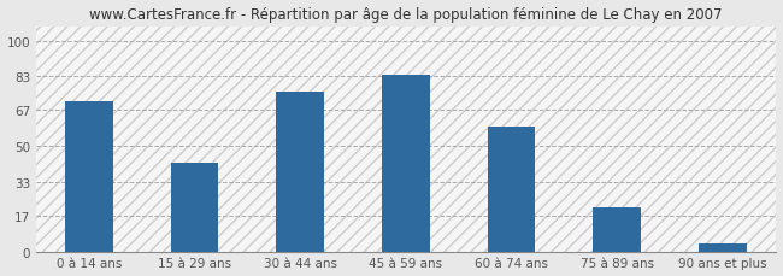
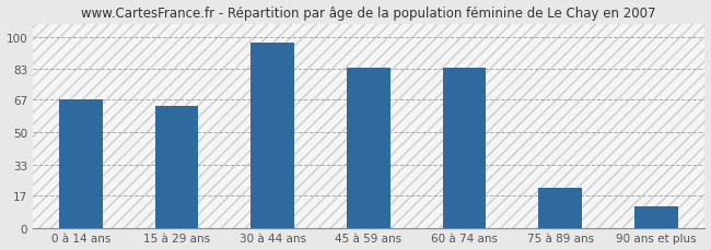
0 à 14 ans: 71 -> 67
15 à 29 ans: 42 -> 64
30 à 44 ans: 76 -> 97
60 à 74 ans: 59 -> 84
90 ans et plus: 4 -> 11
